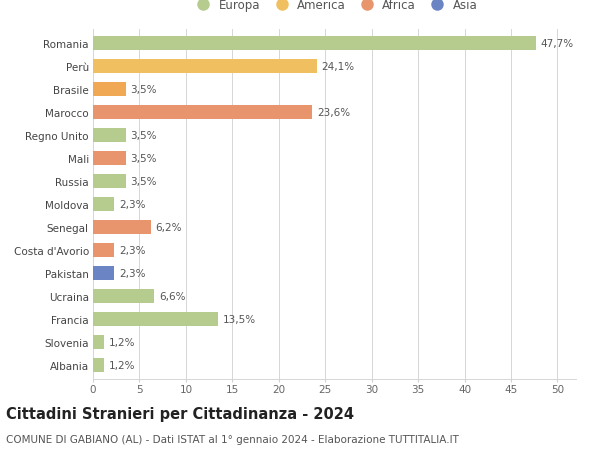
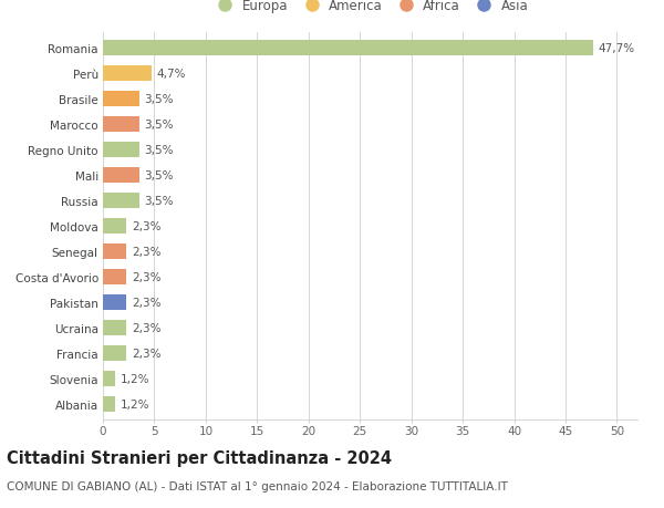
Perù: 24,1% -> 4,7%
Marocco: 23,6% -> 3,5%
Senegal: 6,2% -> 2,3%
Ucraina: 6,6% -> 2,3%
Francia: 13,5% -> 2,3%
